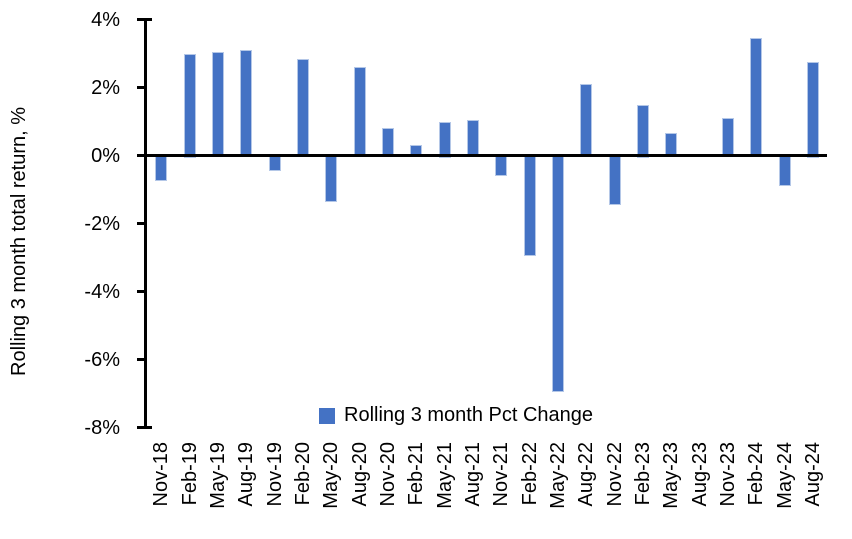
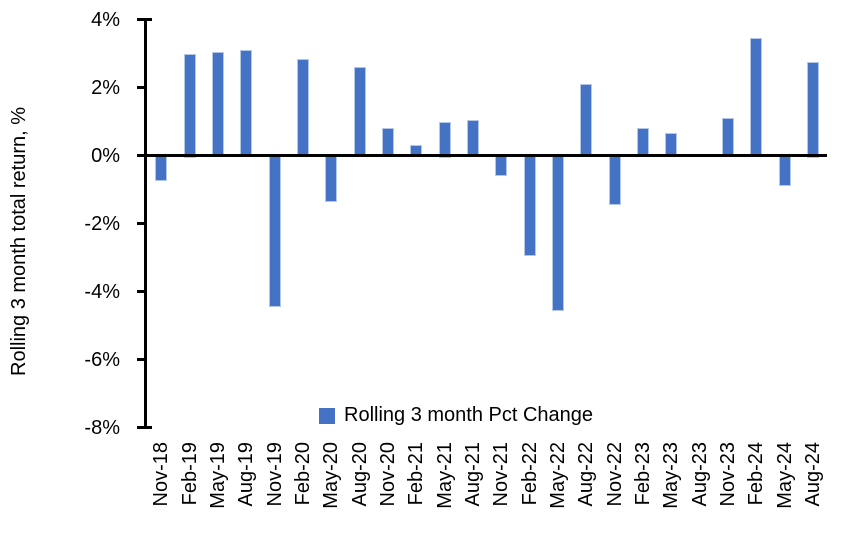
Nov-19: -0.4% -> -4.4%
May-22: -6.9% -> -4.5%
Feb-23: 1.5% -> 0.8%
